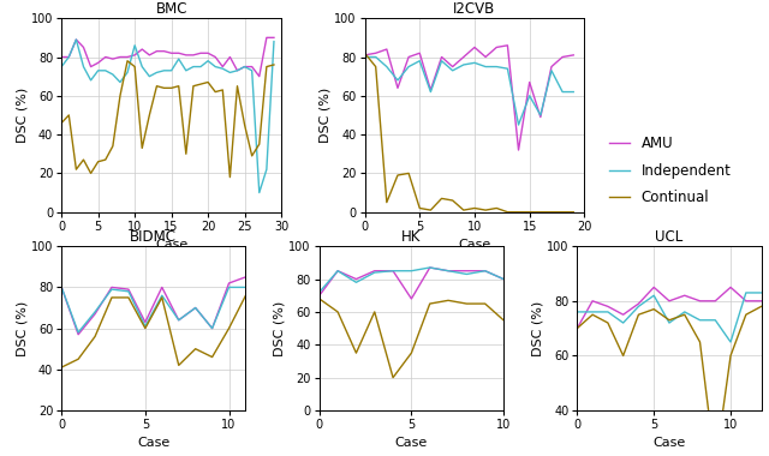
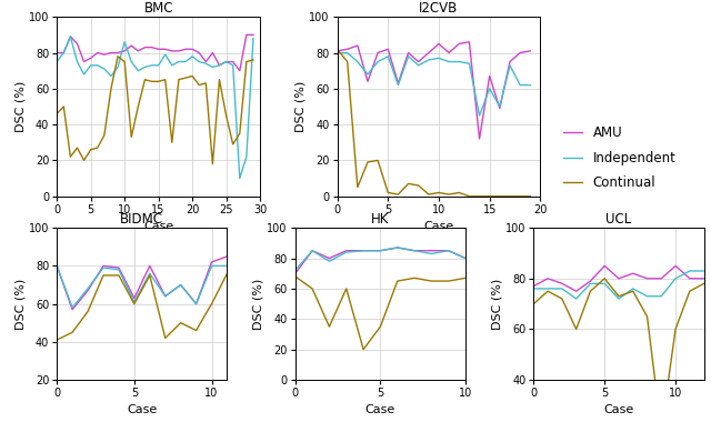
HK/AMU/5: 68 -> 85
HK/Continual/10: 55 -> 67
UCL/AMU/0: 70 -> 77
UCL/Independent/5: 82 -> 78
UCL/Continual/5: 77 -> 80
UCL/Independent/10: 65 -> 80
